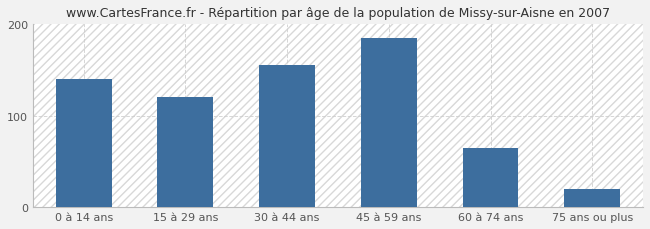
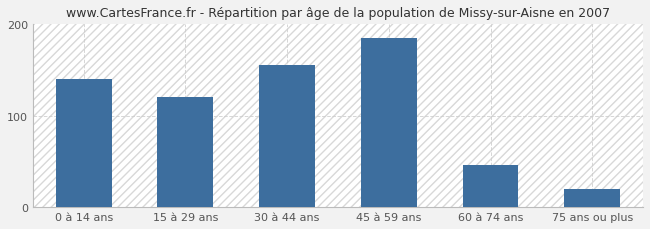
60 à 74 ans: 65 -> 46
